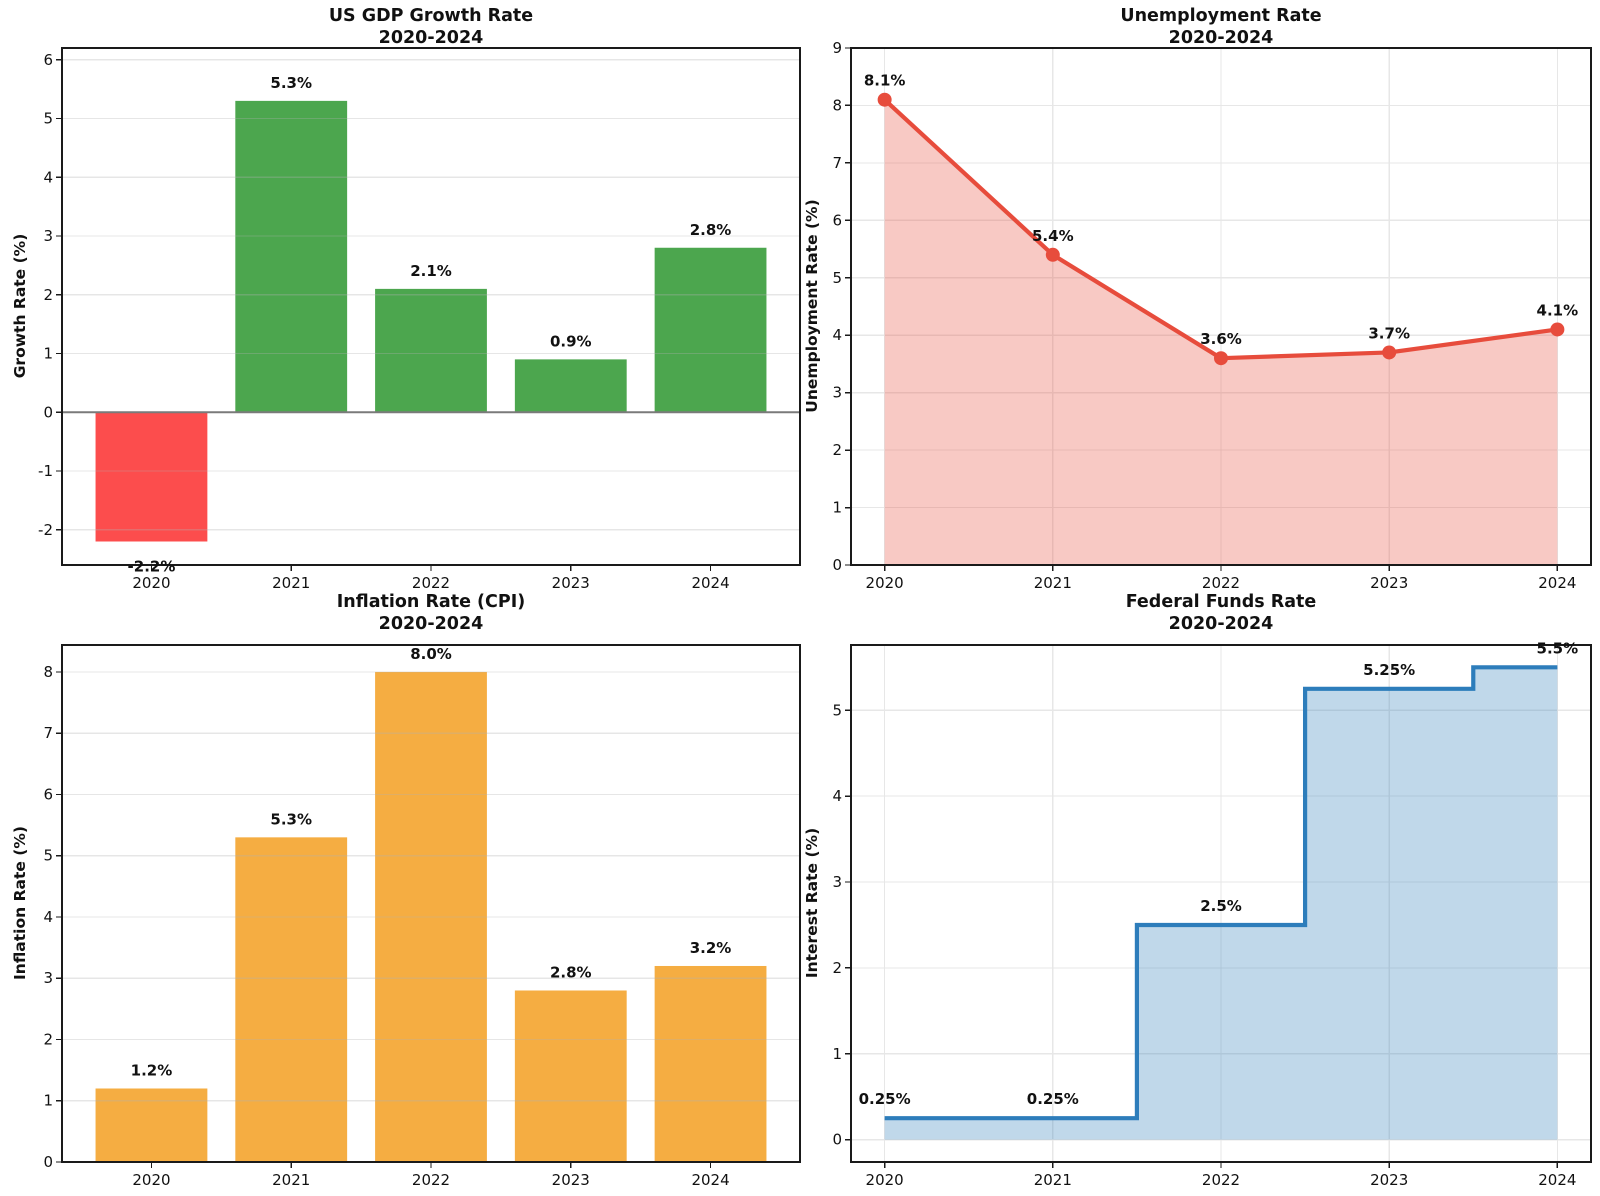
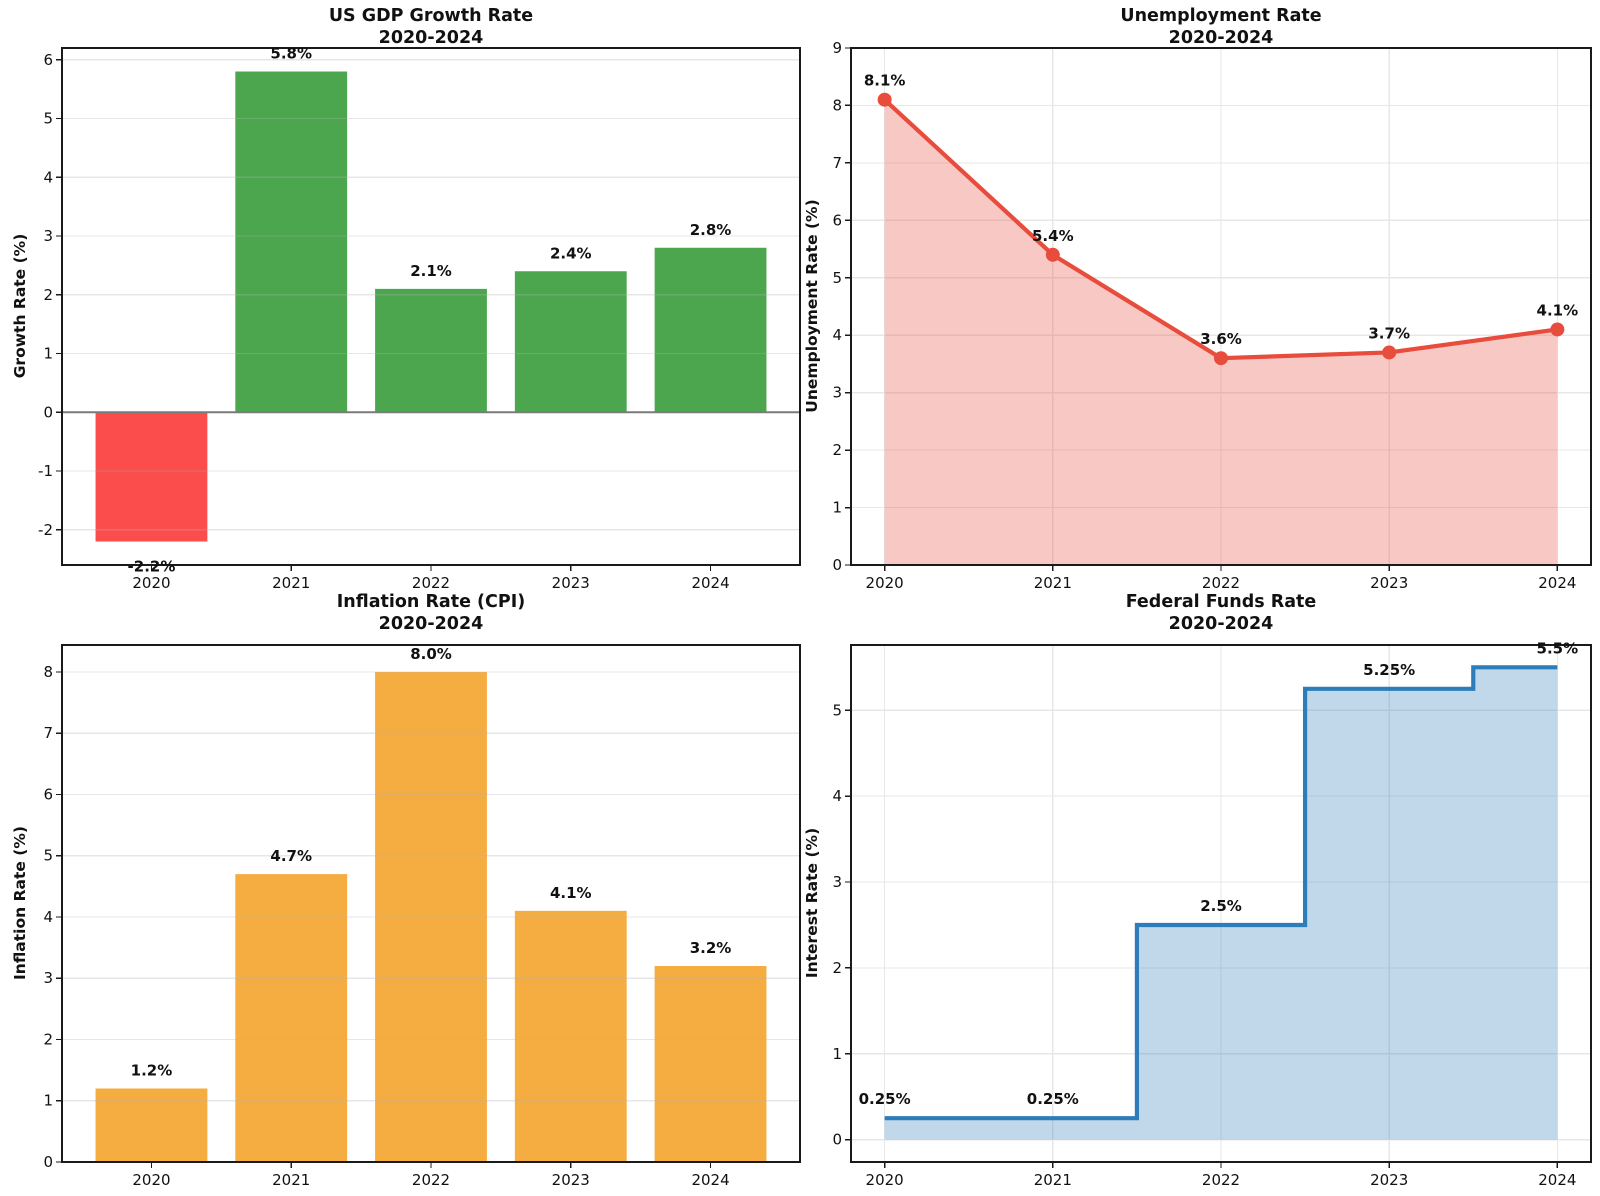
US GDP Growth Rate/2021: 5.3% -> 5.8%
US GDP Growth Rate/2023: 0.9% -> 2.4%
Inflation Rate (CPI)/2021: 5.3% -> 4.7%
Inflation Rate (CPI)/2023: 2.8% -> 4.1%
